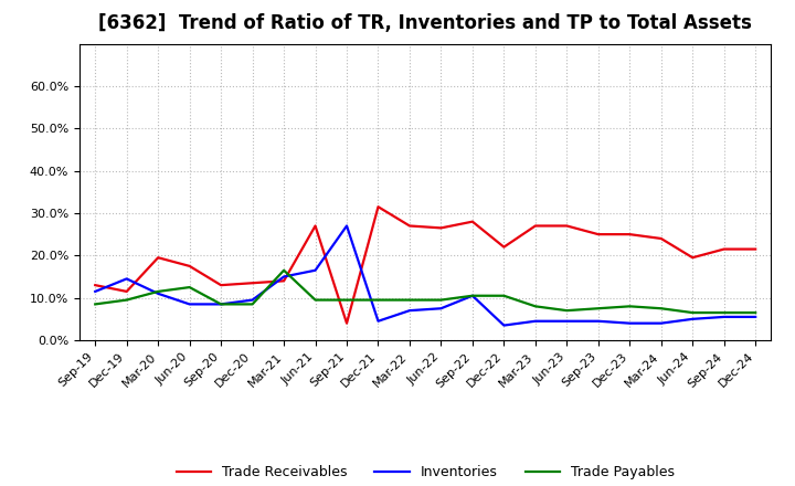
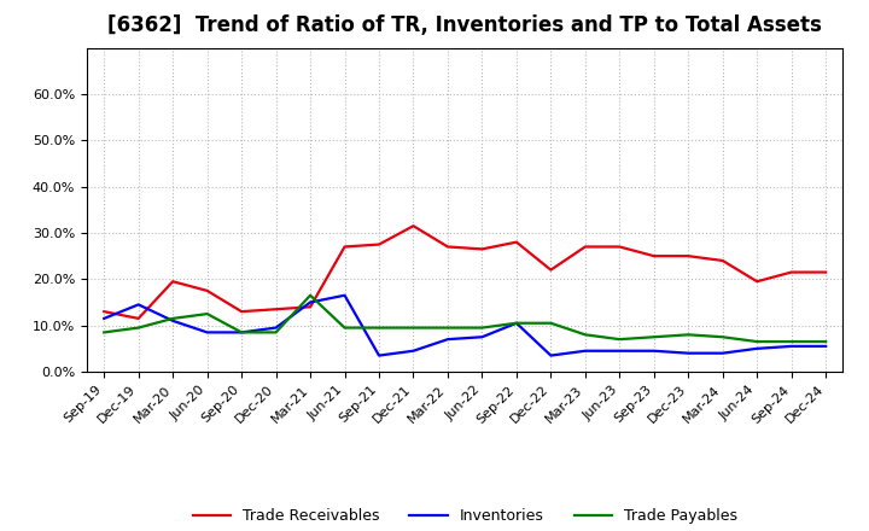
Trade Receivables/Sep-21: 4.0% -> 27.5%
Inventories/Sep-21: 27.0% -> 3.5%
